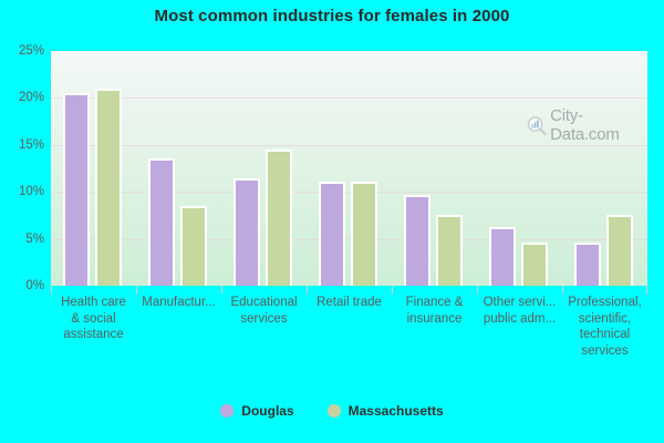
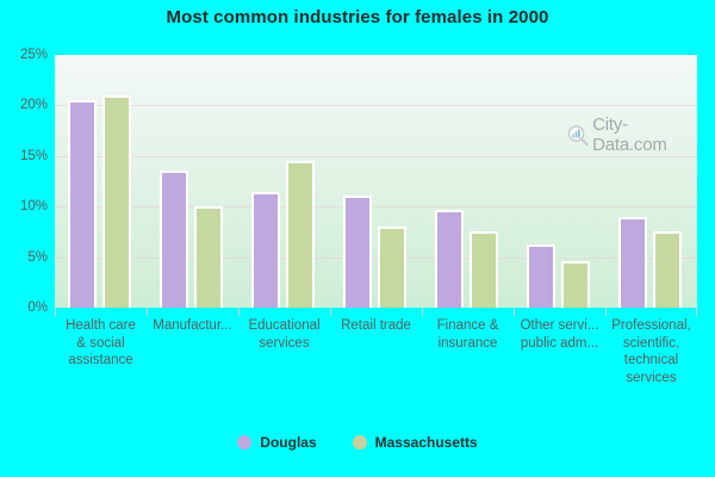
Massachusetts/Manufactur...: 8% -> 10%
Massachusetts/Retail trade: 11% -> 8%
Douglas/Professional, scientific, technical services: 5% -> 9%
